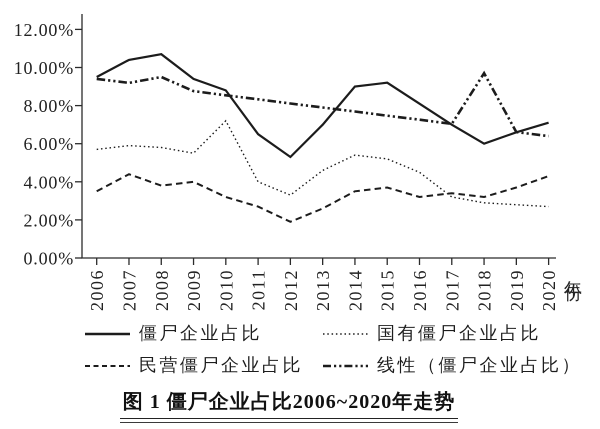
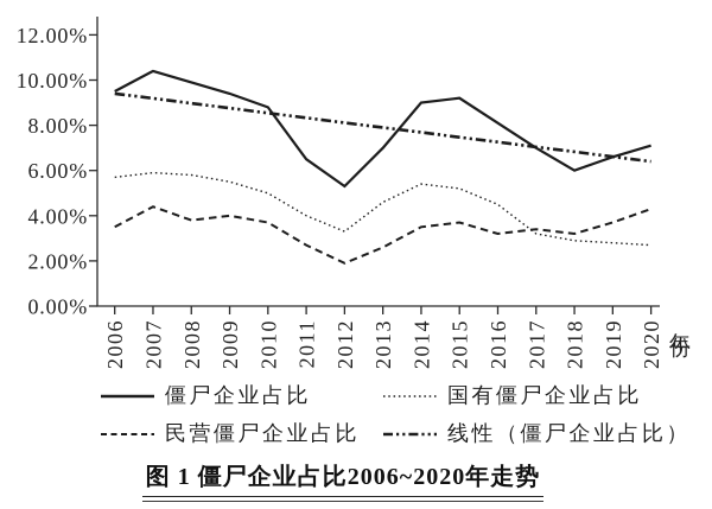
僵尸企业占比/2008: 10.7% -> 9.9%
线性（僵尸企业占比）/2008: 9.5% -> 9.0%
国有僵尸企业占比/2010: 7.2% -> 5.0%
民营僵尸企业占比/2010: 3.2% -> 3.7%
线性（僵尸企业占比）/2018: 9.7% -> 6.8%
